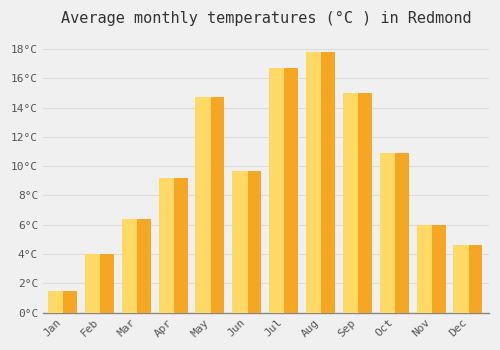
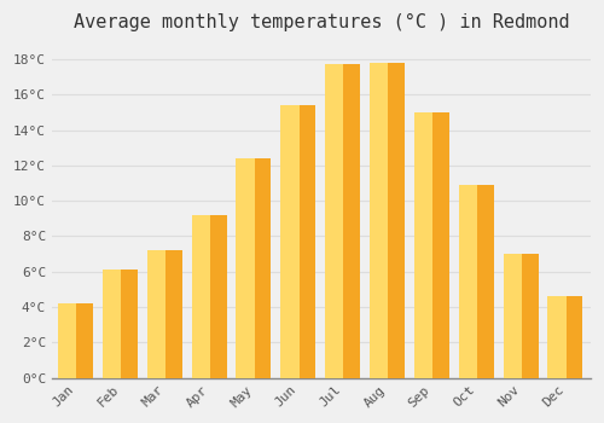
Jan: 1.5°C -> 4.2°C
Feb: 4.0°C -> 6.1°C
Mar: 6.4°C -> 7.2°C
May: 14.7°C -> 12.4°C
Jun: 9.7°C -> 15.4°C
Jul: 16.7°C -> 17.7°C
Nov: 6.0°C -> 7.0°C
